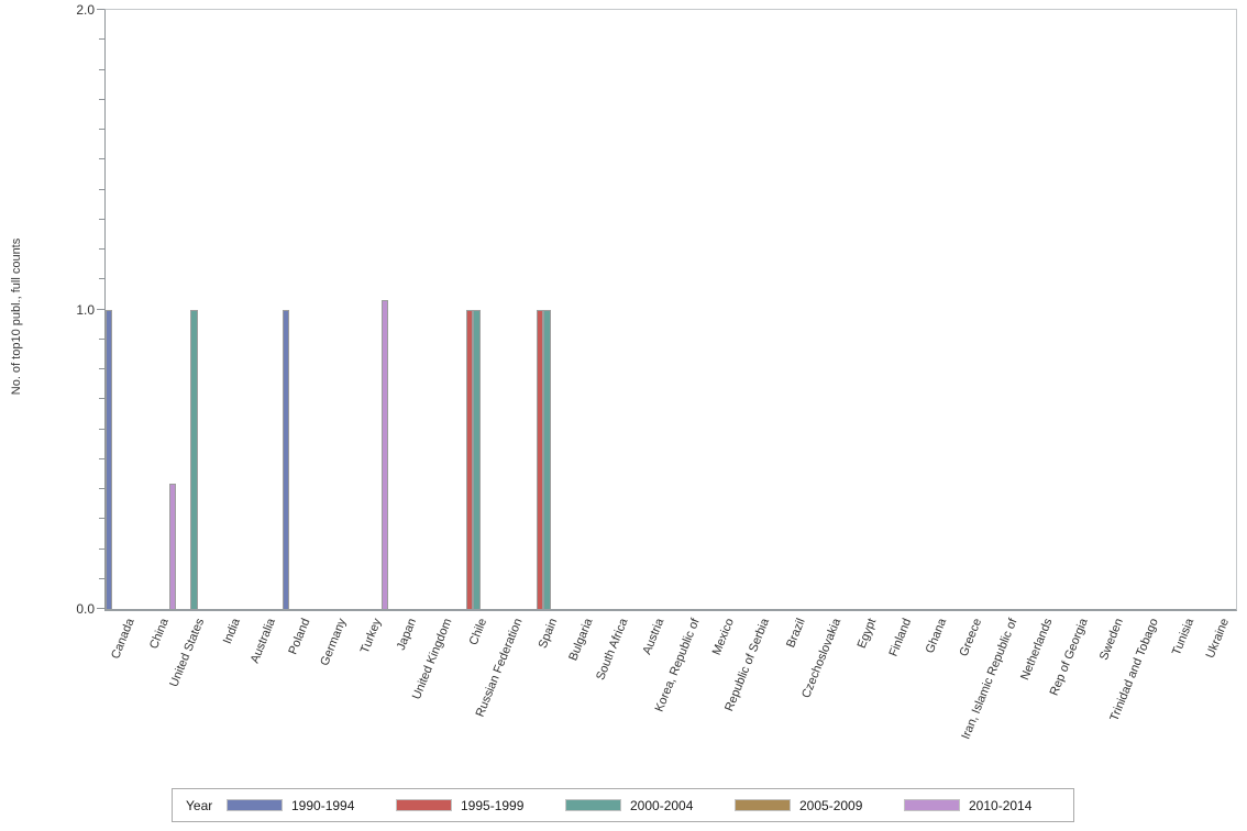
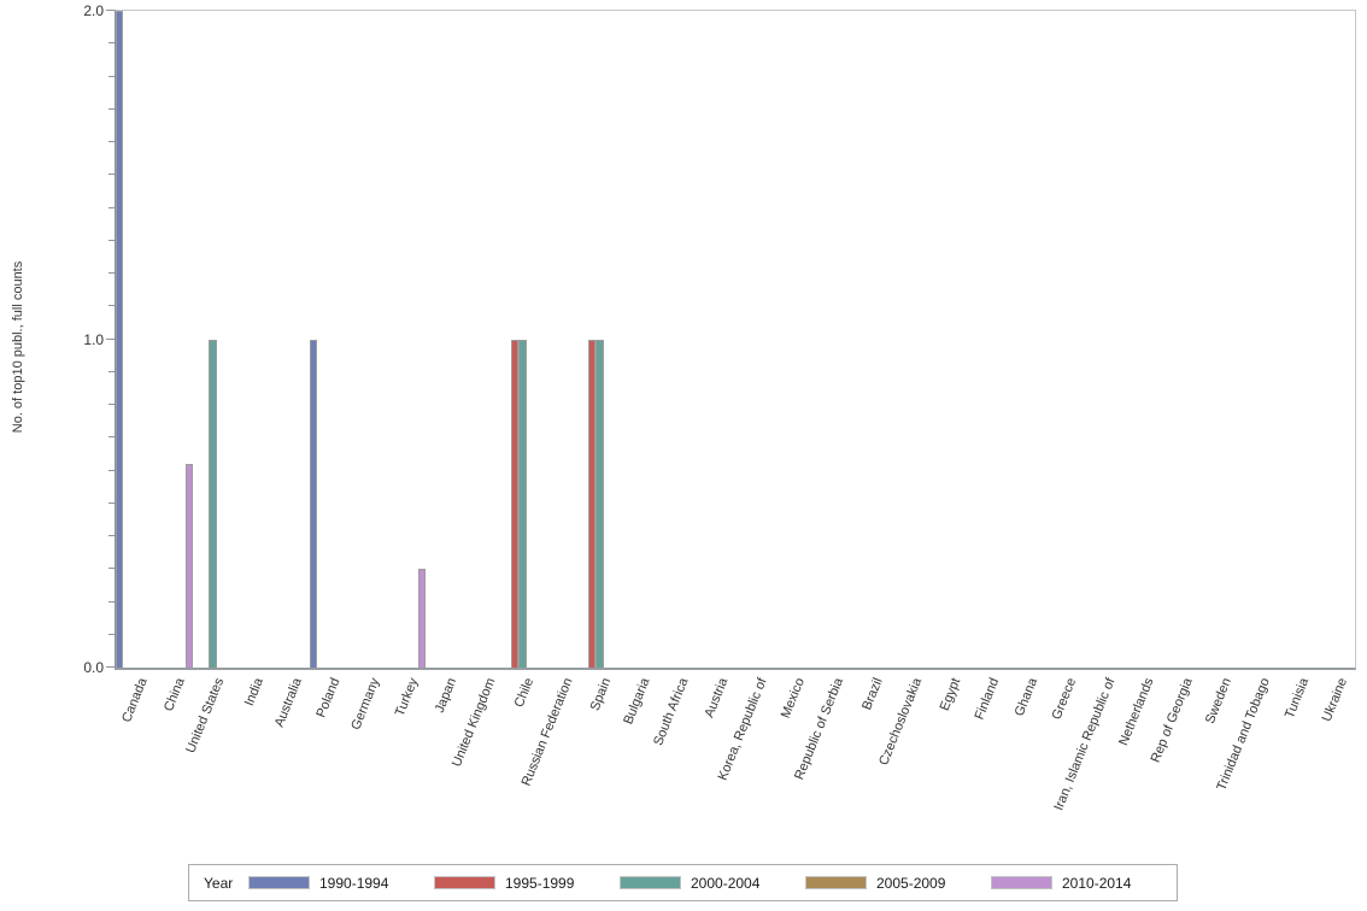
1990-1994/Canada: 1 -> 2
2010-2014/China: 0.42 -> 0.62
2010-2014/Turkey: 1.03 -> 0.30
